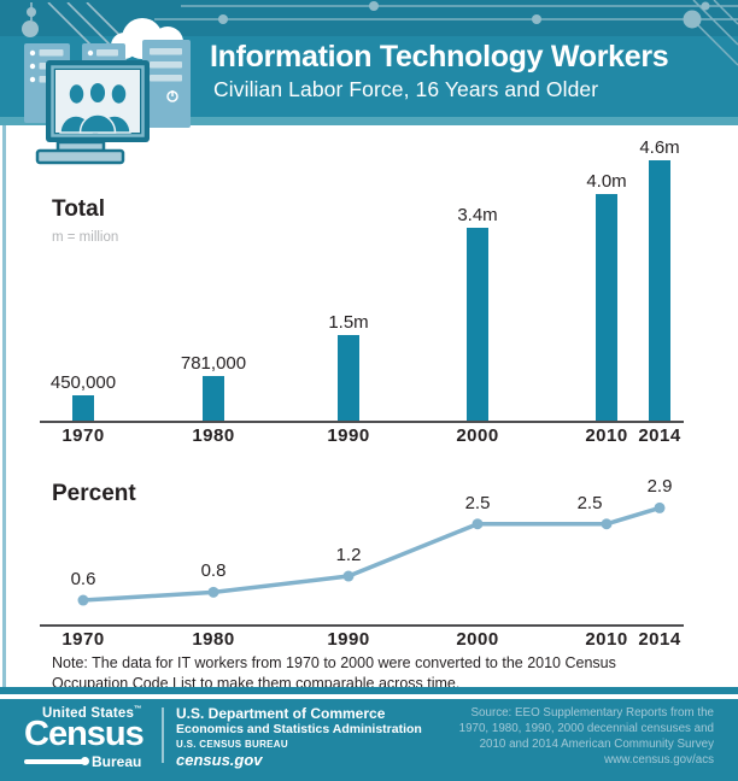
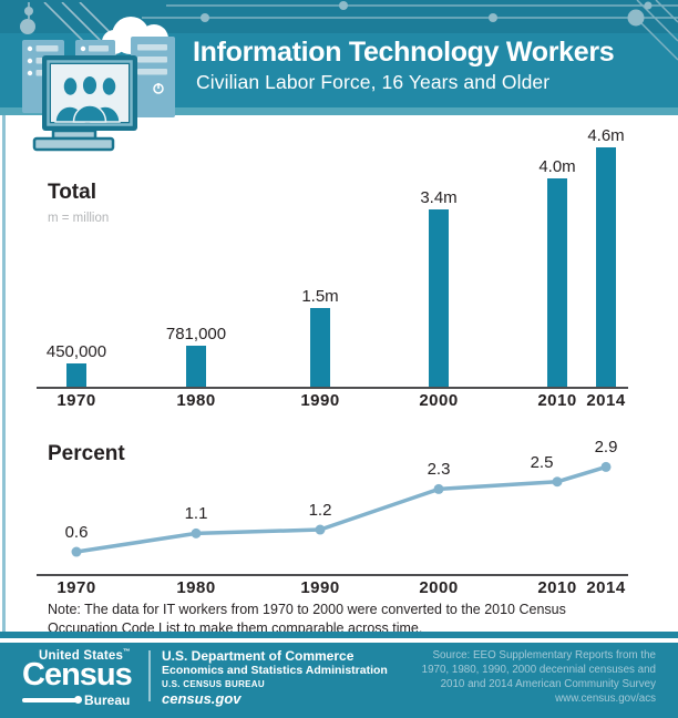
Percent/1980: 0.8 -> 1.1
Percent/2000: 2.5 -> 2.3
